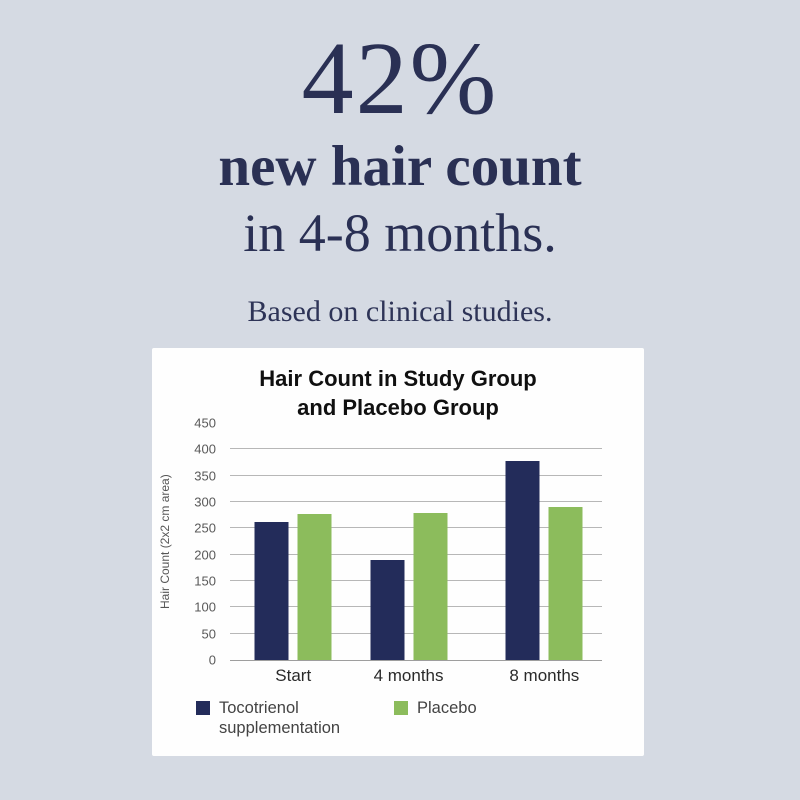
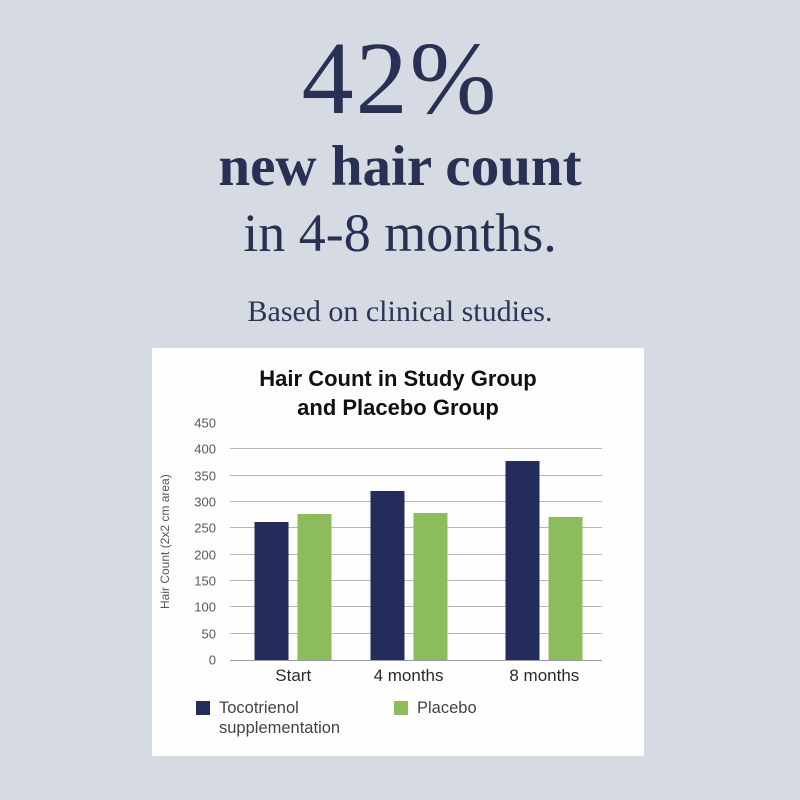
Tocotrienol supplementation/4 months: 190 -> 320
Placebo/8 months: 290 -> 270
